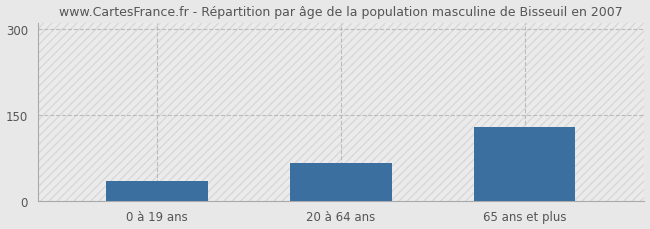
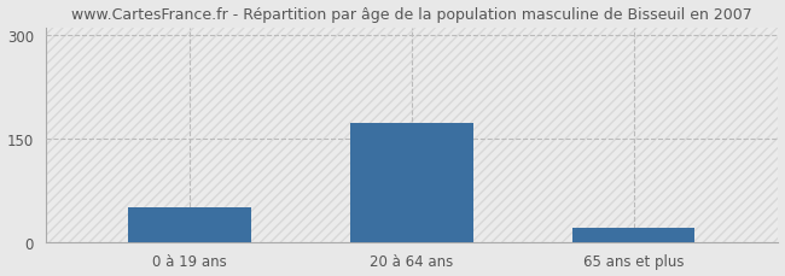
0 à 19 ans: 34 -> 50
20 à 64 ans: 66 -> 172
65 ans et plus: 128 -> 20
